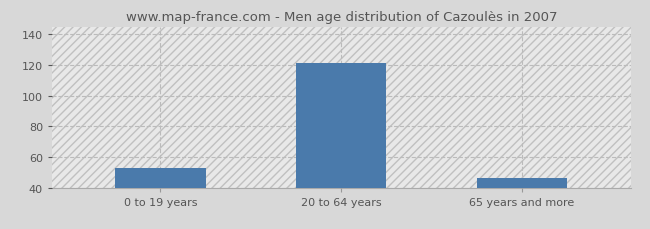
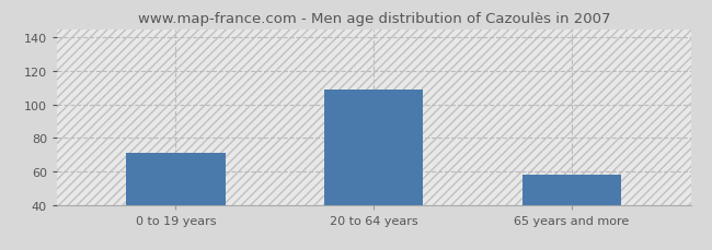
0 to 19 years: 53 -> 71
20 to 64 years: 121 -> 109
65 years and more: 46 -> 58
